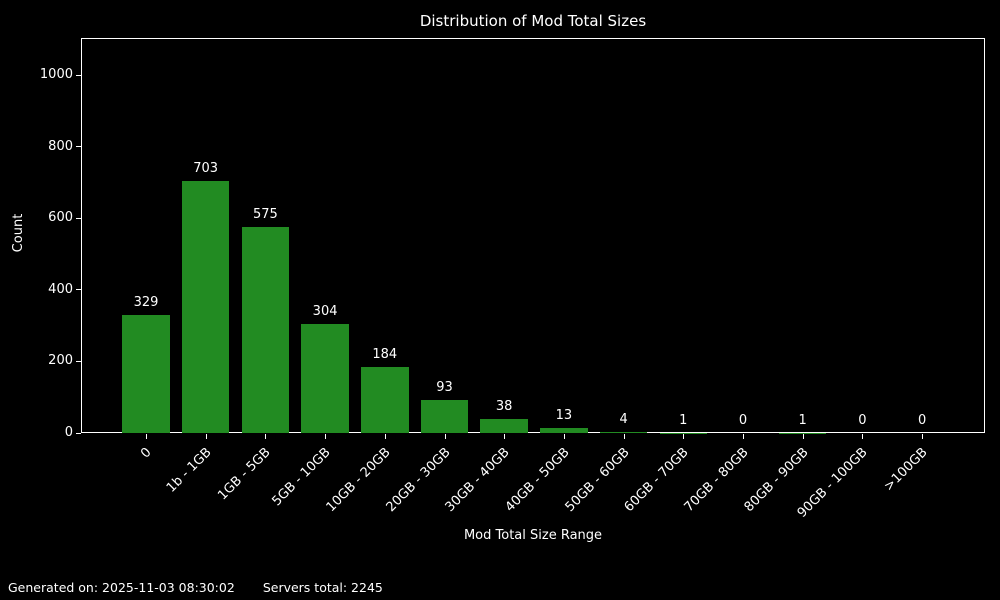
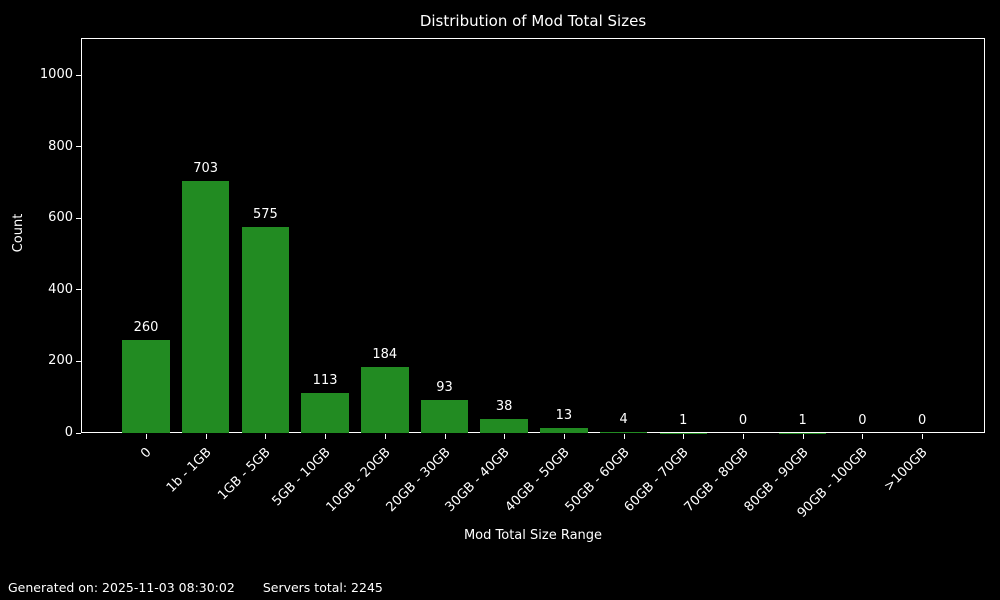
0: 329 -> 260
5GB - 10GB: 304 -> 113
